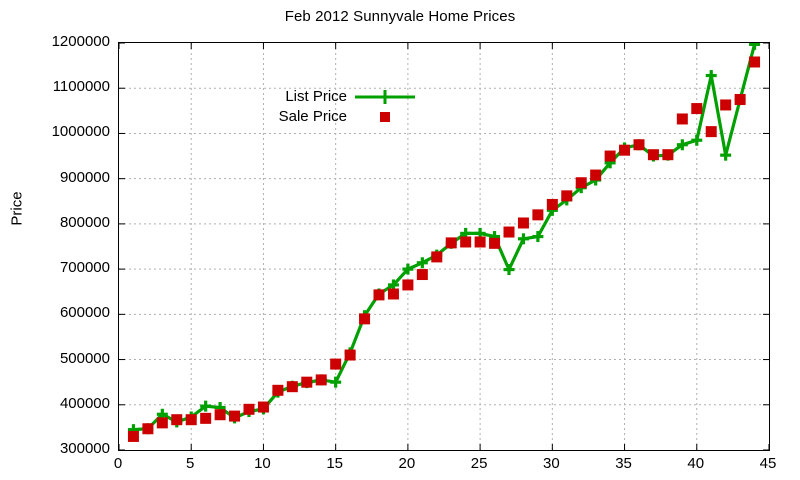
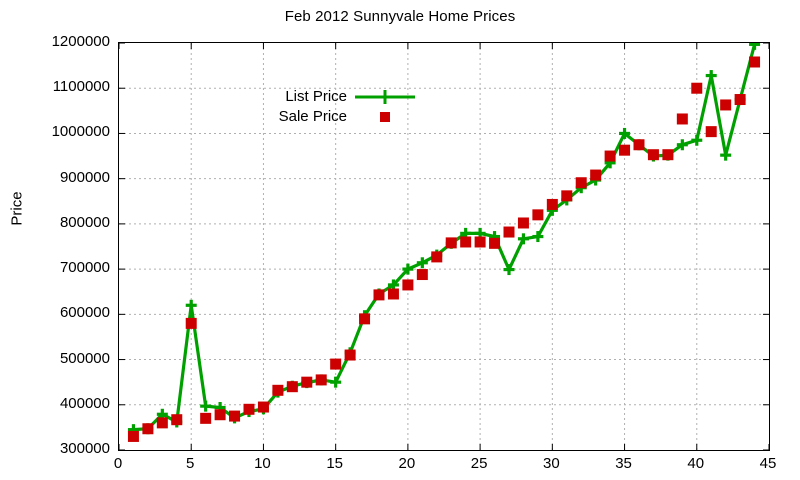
List Price/5: 370000 -> 620000
Sale Price/5: 370000 -> 580000
List Price/35: 970000 -> 1000000
Sale Price/40: 1060000 -> 1100000
